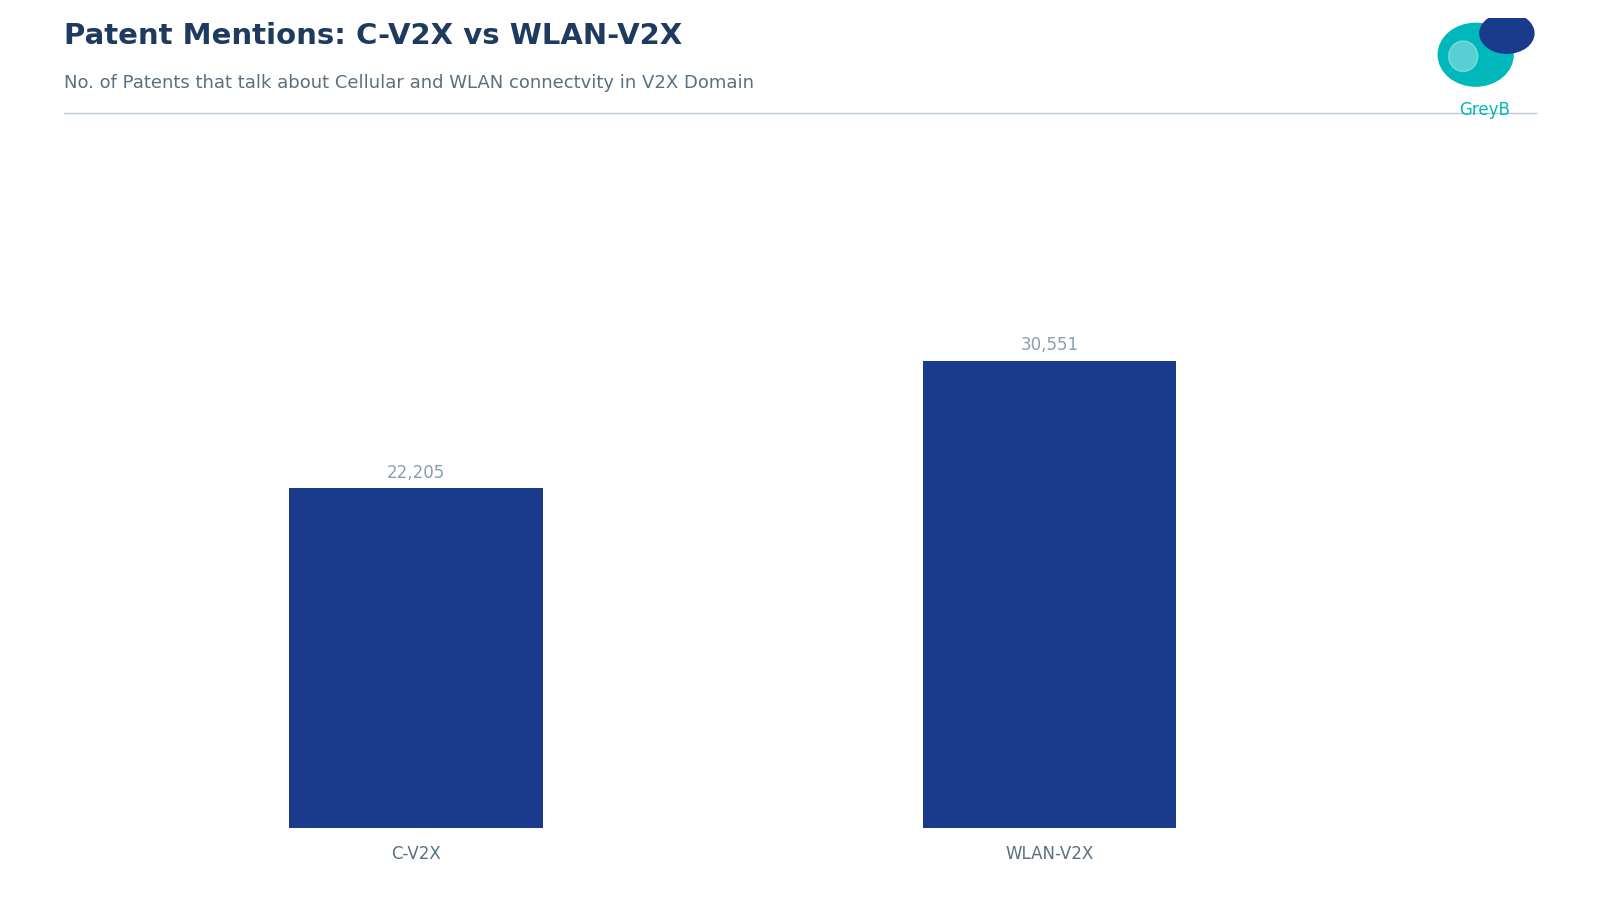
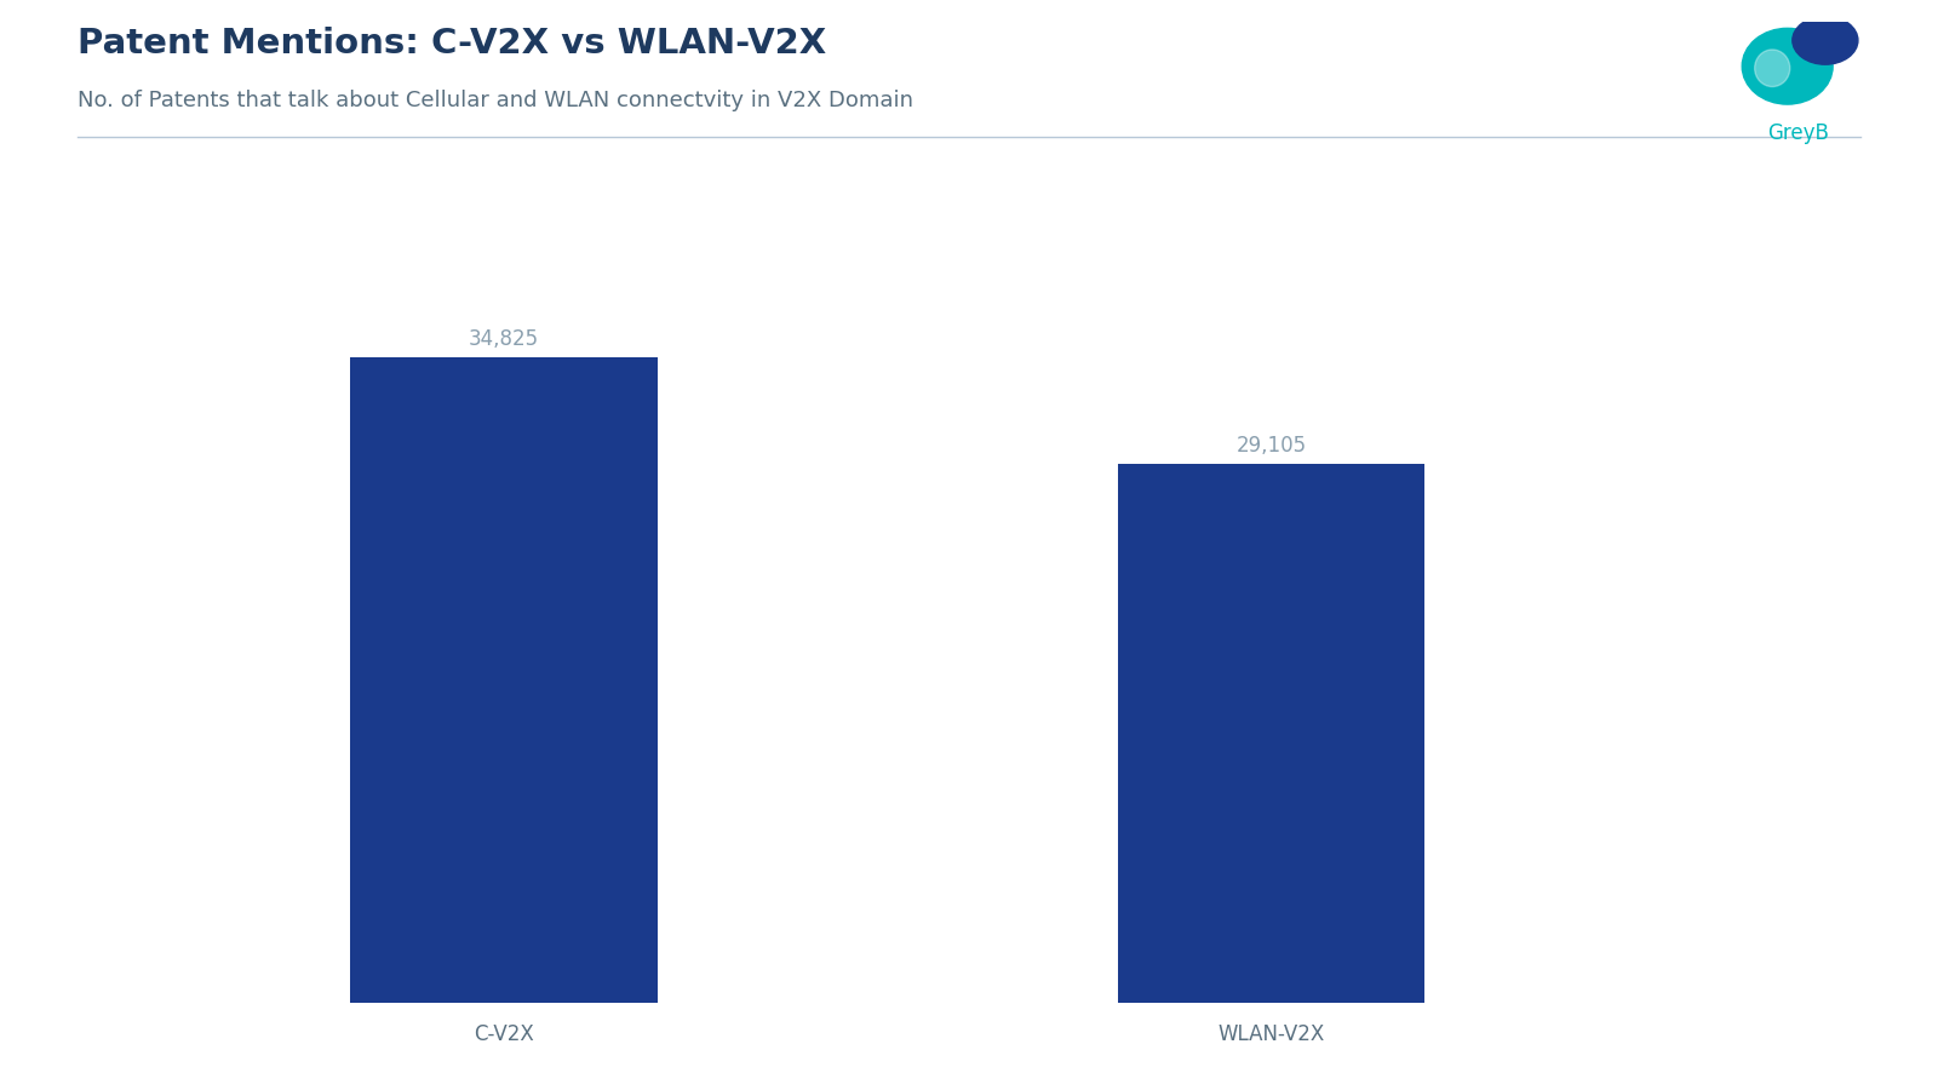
C-V2X: 22,205 -> 34,825
WLAN-V2X: 30,551 -> 29,105
